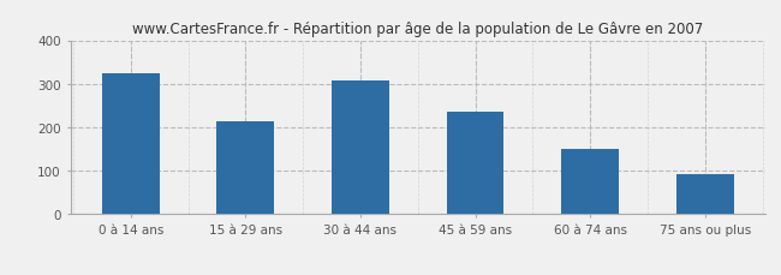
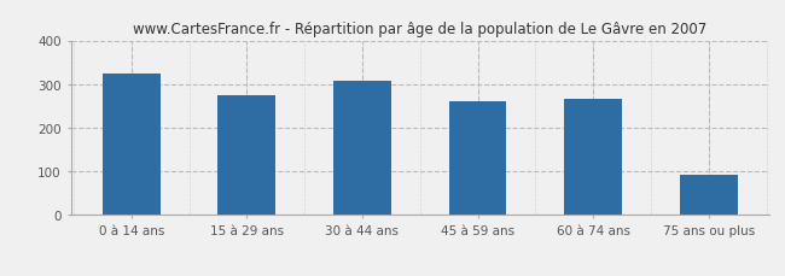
15 à 29 ans: 215 -> 275
45 à 59 ans: 237 -> 260
60 à 74 ans: 151 -> 265
